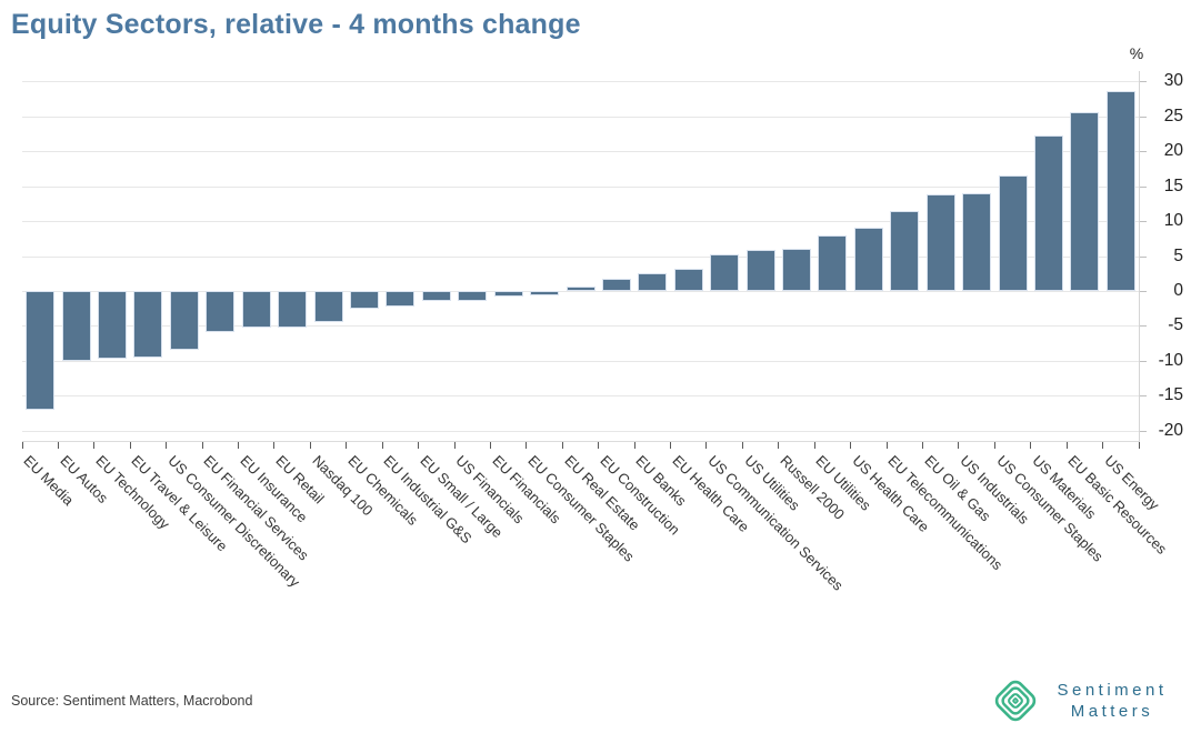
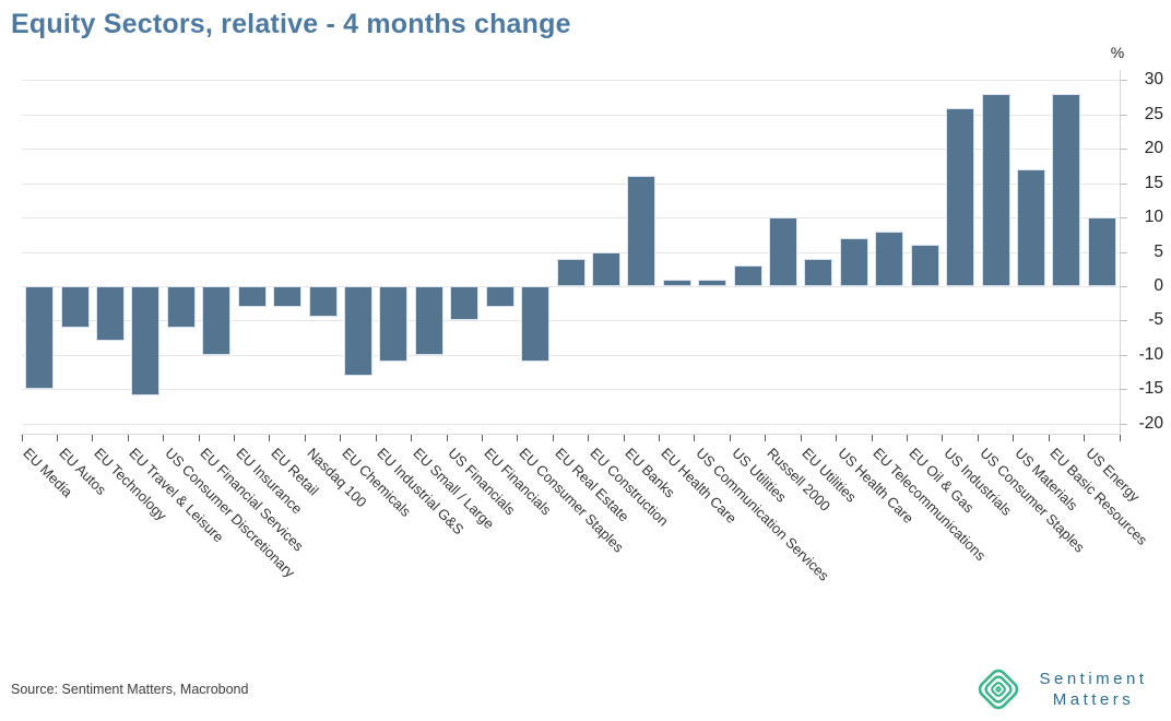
EU Media: -17 -> -15
EU Autos: -10 -> -6
EU Technology: -10 -> -8
EU Travel & Leisure: -10 -> -16
US Consumer Discretionary: -8 -> -6
EU Financial Services: -6 -> -10
EU Insurance: -5 -> -3
EU Retail: -5 -> -3
EU Chemicals: -3 -> -13
EU Industrial G&S: -2 -> -11
EU Small / Large: -2 -> -10
US Financials: -1 -> -5
EU Financials: -1 -> -3
EU Consumer Staples: -1 -> -11
EU Real Estate: 1 -> 4
EU Construction: 2 -> 5
EU Banks: 3 -> 16
EU Health Care: 3 -> 1
US Communication Services: 5 -> 1
US Utilities: 6 -> 3
Russell 2000: 6 -> 10
EU Utilities: 8 -> 4
US Health Care: 9 -> 7
EU Telecommunications: 11 -> 8
EU Oil & Gas: 14 -> 6
US Industrials: 14 -> 26
US Consumer Staples: 16 -> 28
US Materials: 22 -> 17
EU Basic Resources: 26 -> 28
US Energy: 29 -> 10
